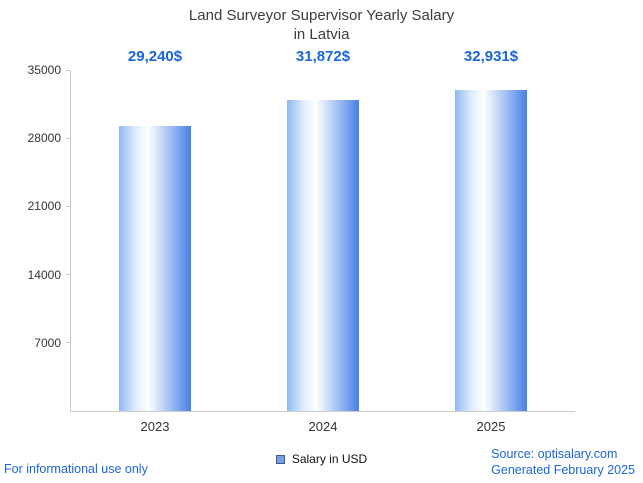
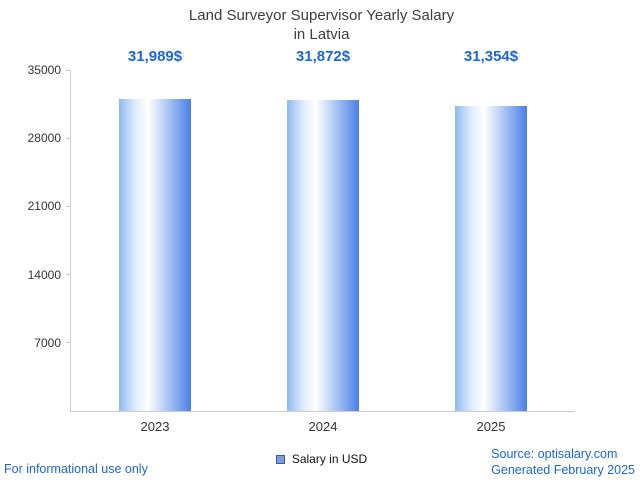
2023: 29,240 -> 31,989
2025: 32,931 -> 31,354
